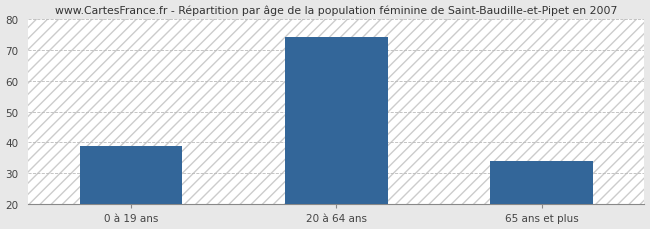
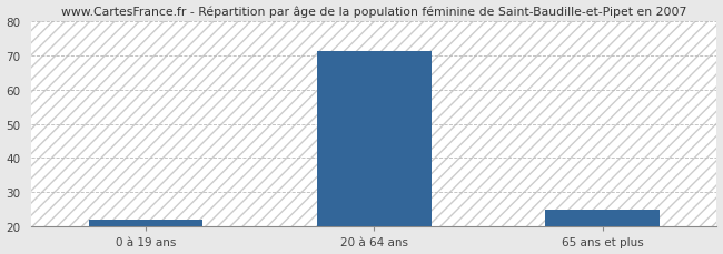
0 à 19 ans: 39 -> 22
20 à 64 ans: 74 -> 71
65 ans et plus: 34 -> 25
